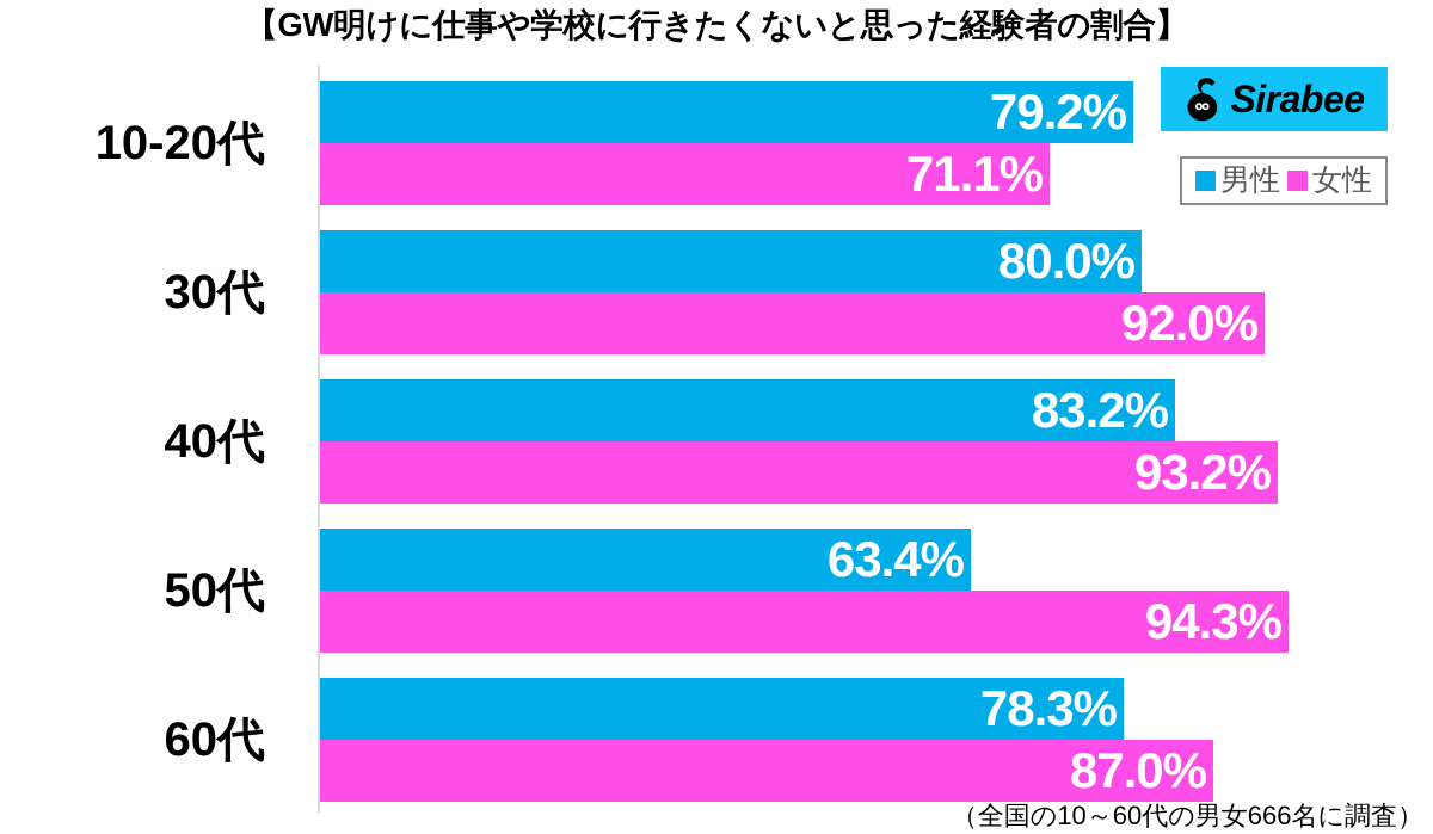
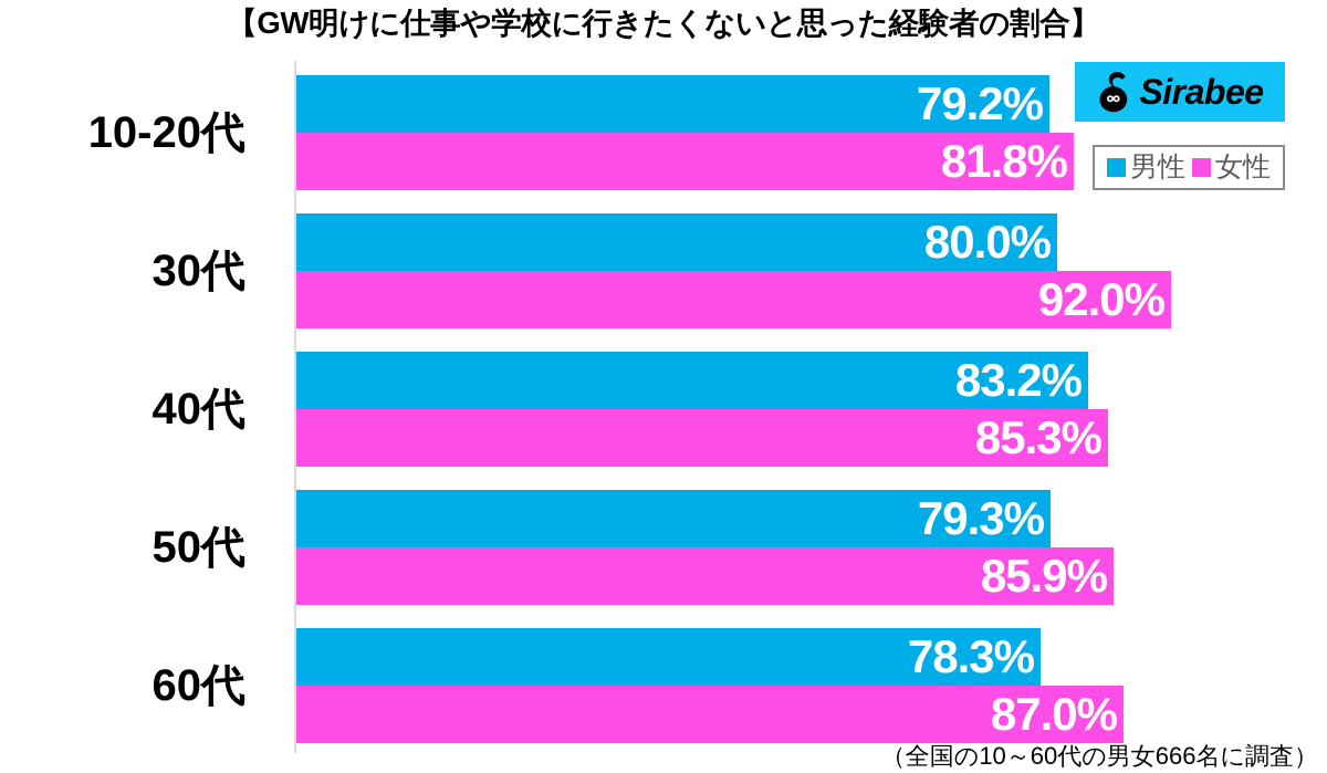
女性/10-20代: 71.1% -> 81.8%
女性/40代: 93.2% -> 85.3%
男性/50代: 63.4% -> 79.3%
女性/50代: 94.3% -> 85.9%
